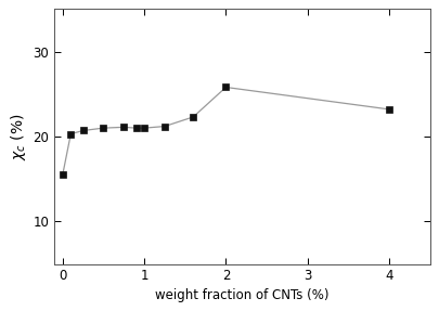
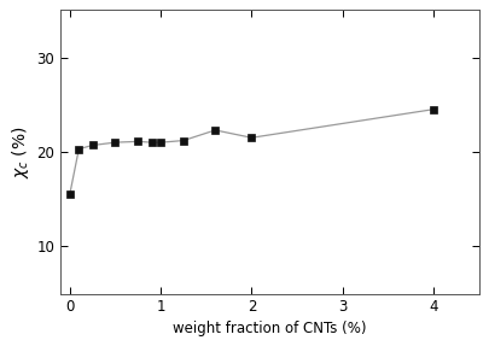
2: 25.8 -> 21.5
4: 23.2 -> 24.5
